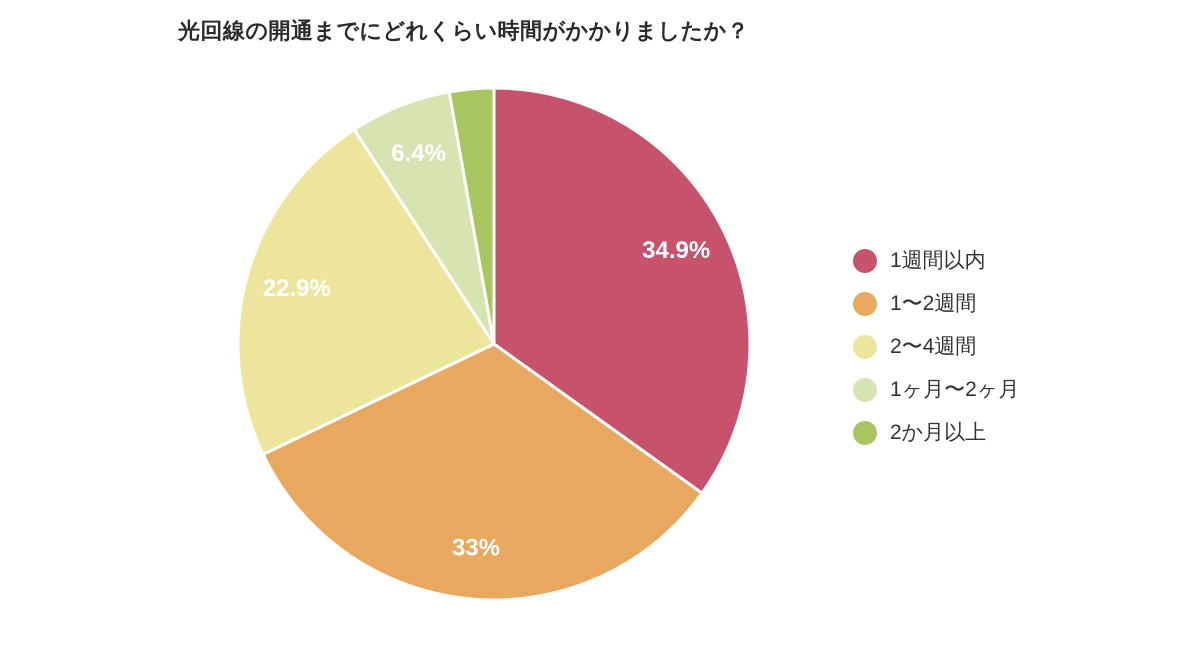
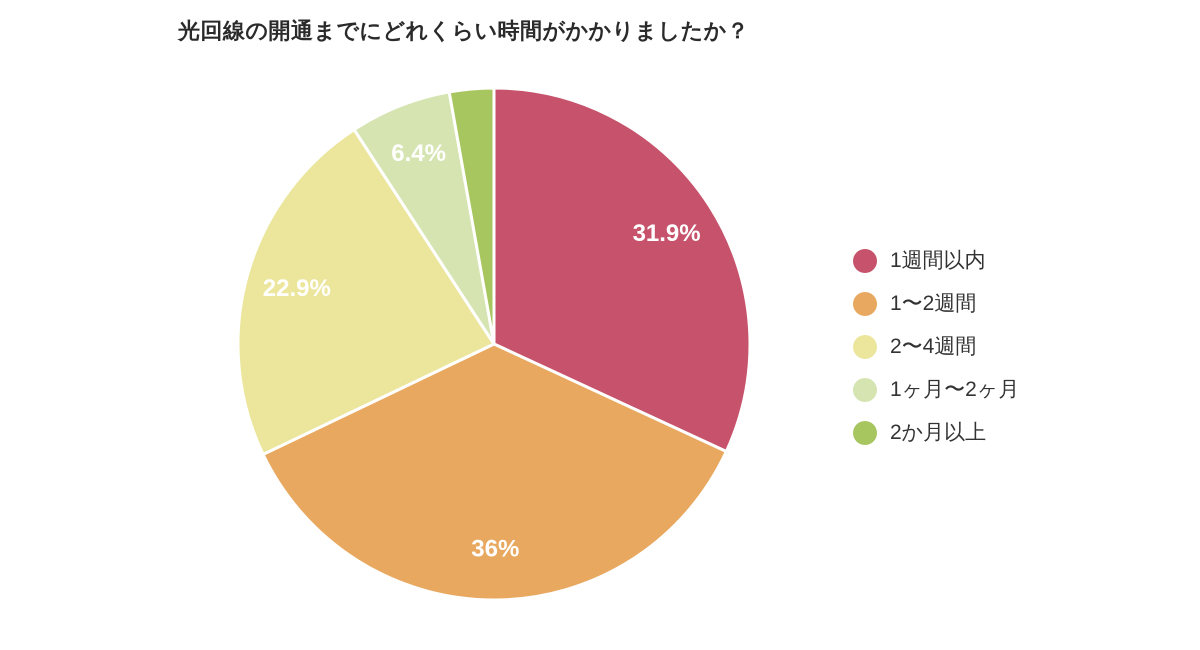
1週間以内: 34.9% -> 31.9%
1〜2週間: 33% -> 36%
